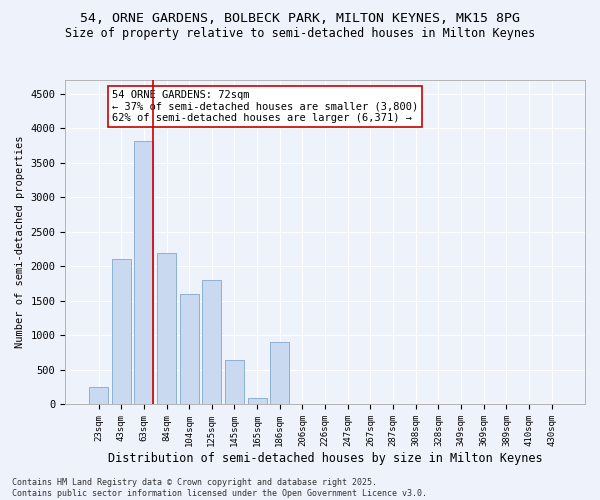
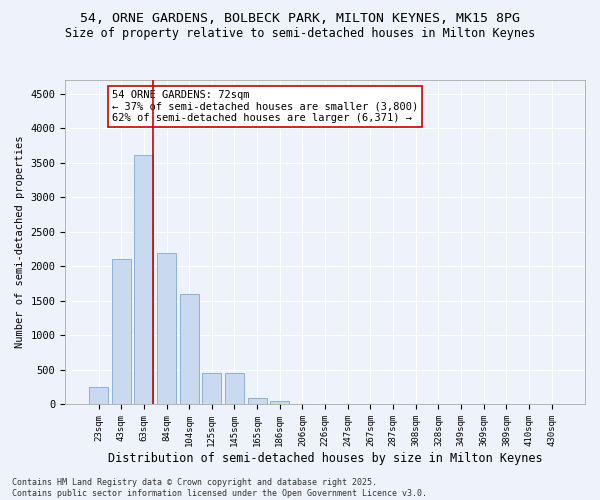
63sqm: 3820 -> 3620
125sqm: 1800 -> 450
145sqm: 640 -> 450
186sqm: 900 -> 60
